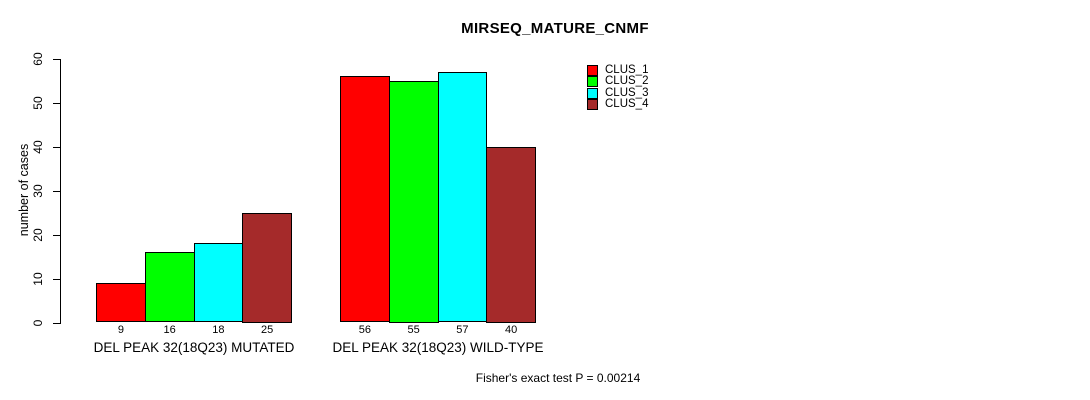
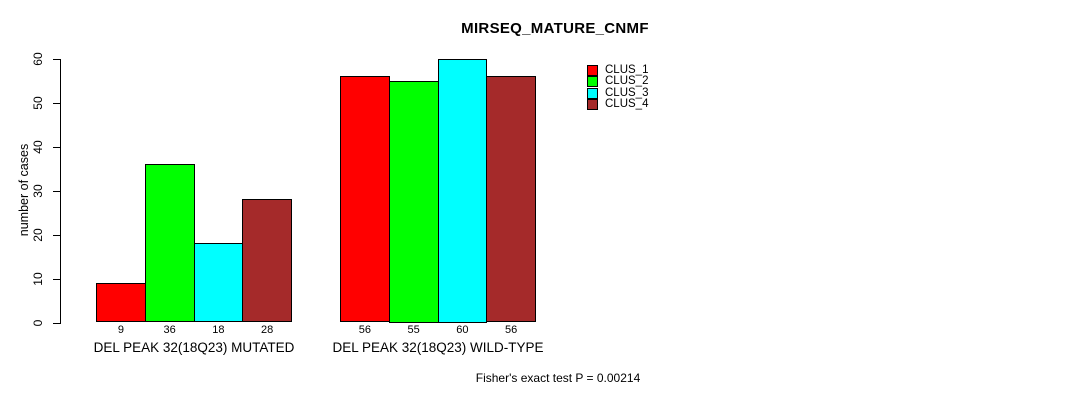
CLUS_2/DEL PEAK 32(18Q23) MUTATED: 16 -> 36
CLUS_4/DEL PEAK 32(18Q23) MUTATED: 25 -> 28
CLUS_3/DEL PEAK 32(18Q23) WILD-TYPE: 57 -> 60
CLUS_4/DEL PEAK 32(18Q23) WILD-TYPE: 40 -> 56
